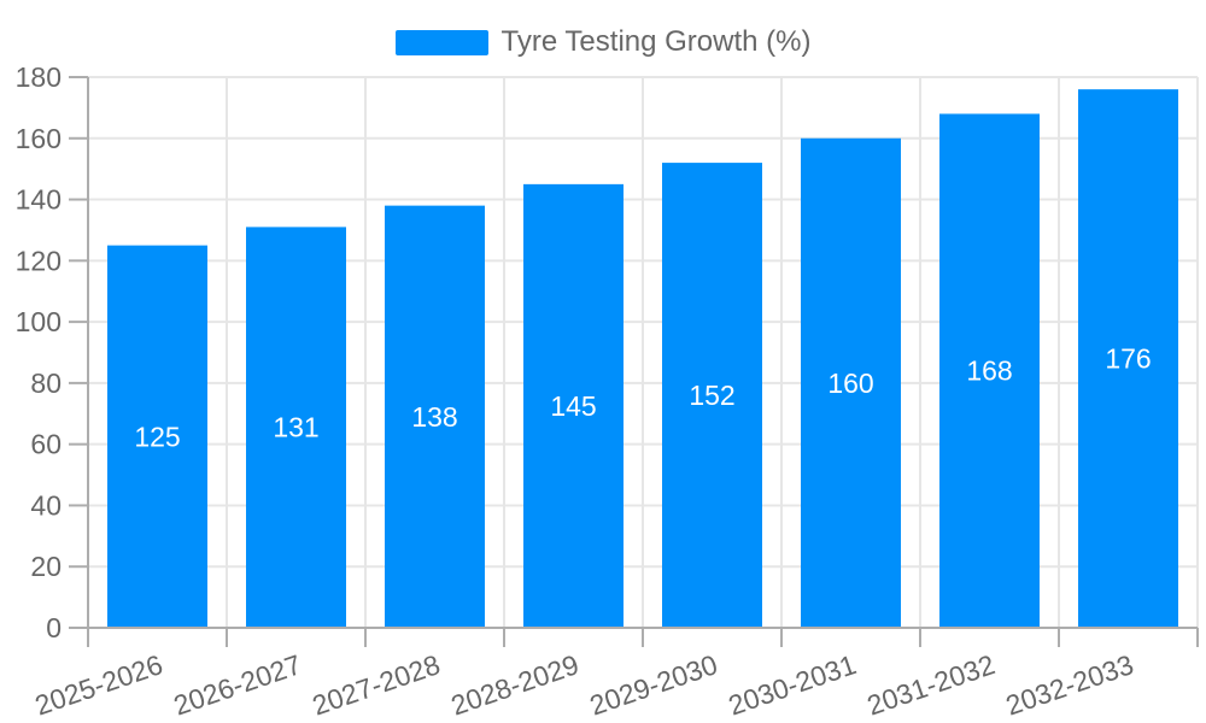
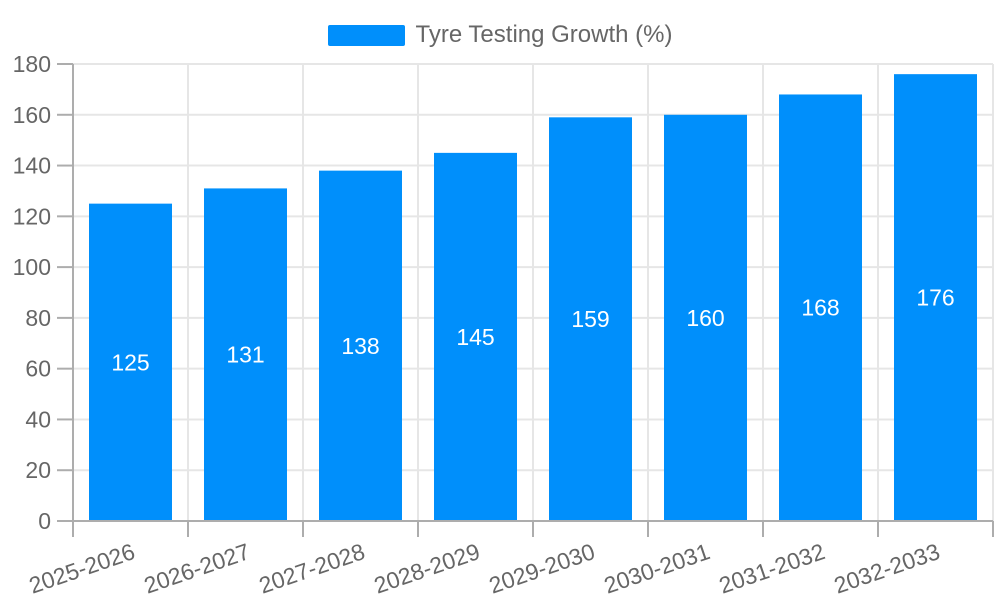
2029-2030: 152 -> 159
